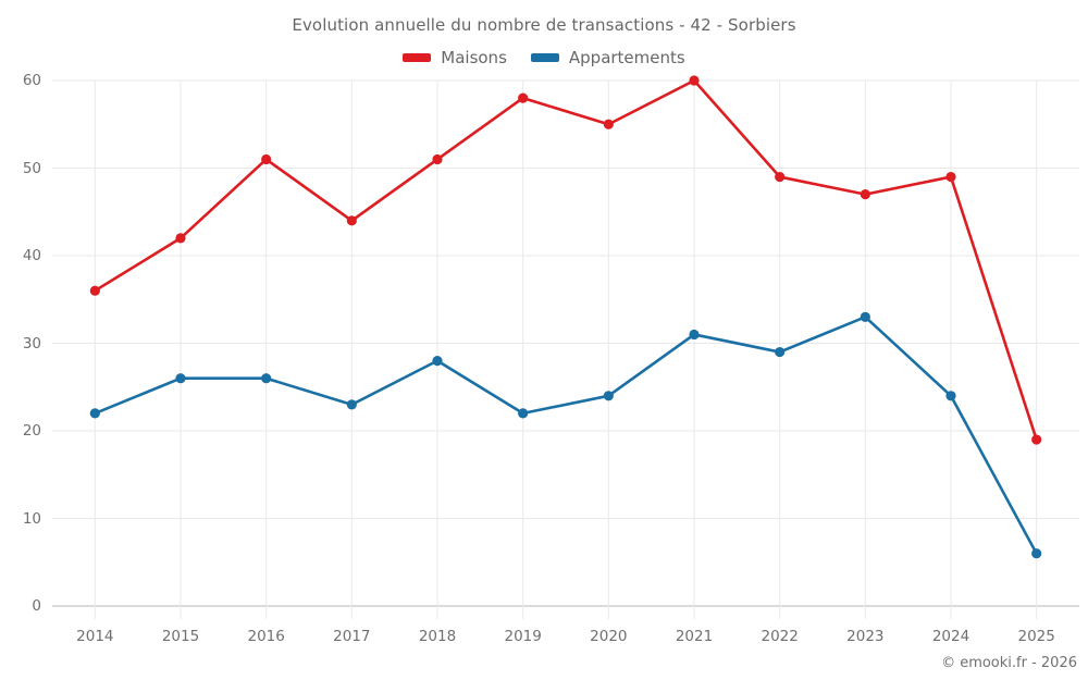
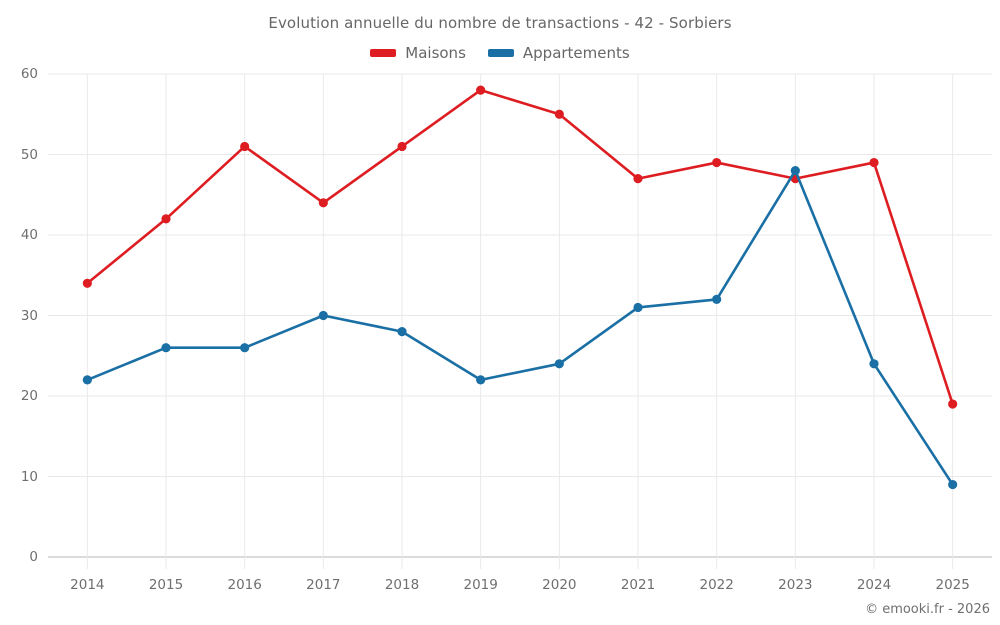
Maisons/2014: 36 -> 34
Appartements/2017: 23 -> 30
Maisons/2021: 60 -> 47
Appartements/2022: 29 -> 32
Appartements/2023: 33 -> 48
Appartements/2025: 6 -> 9
